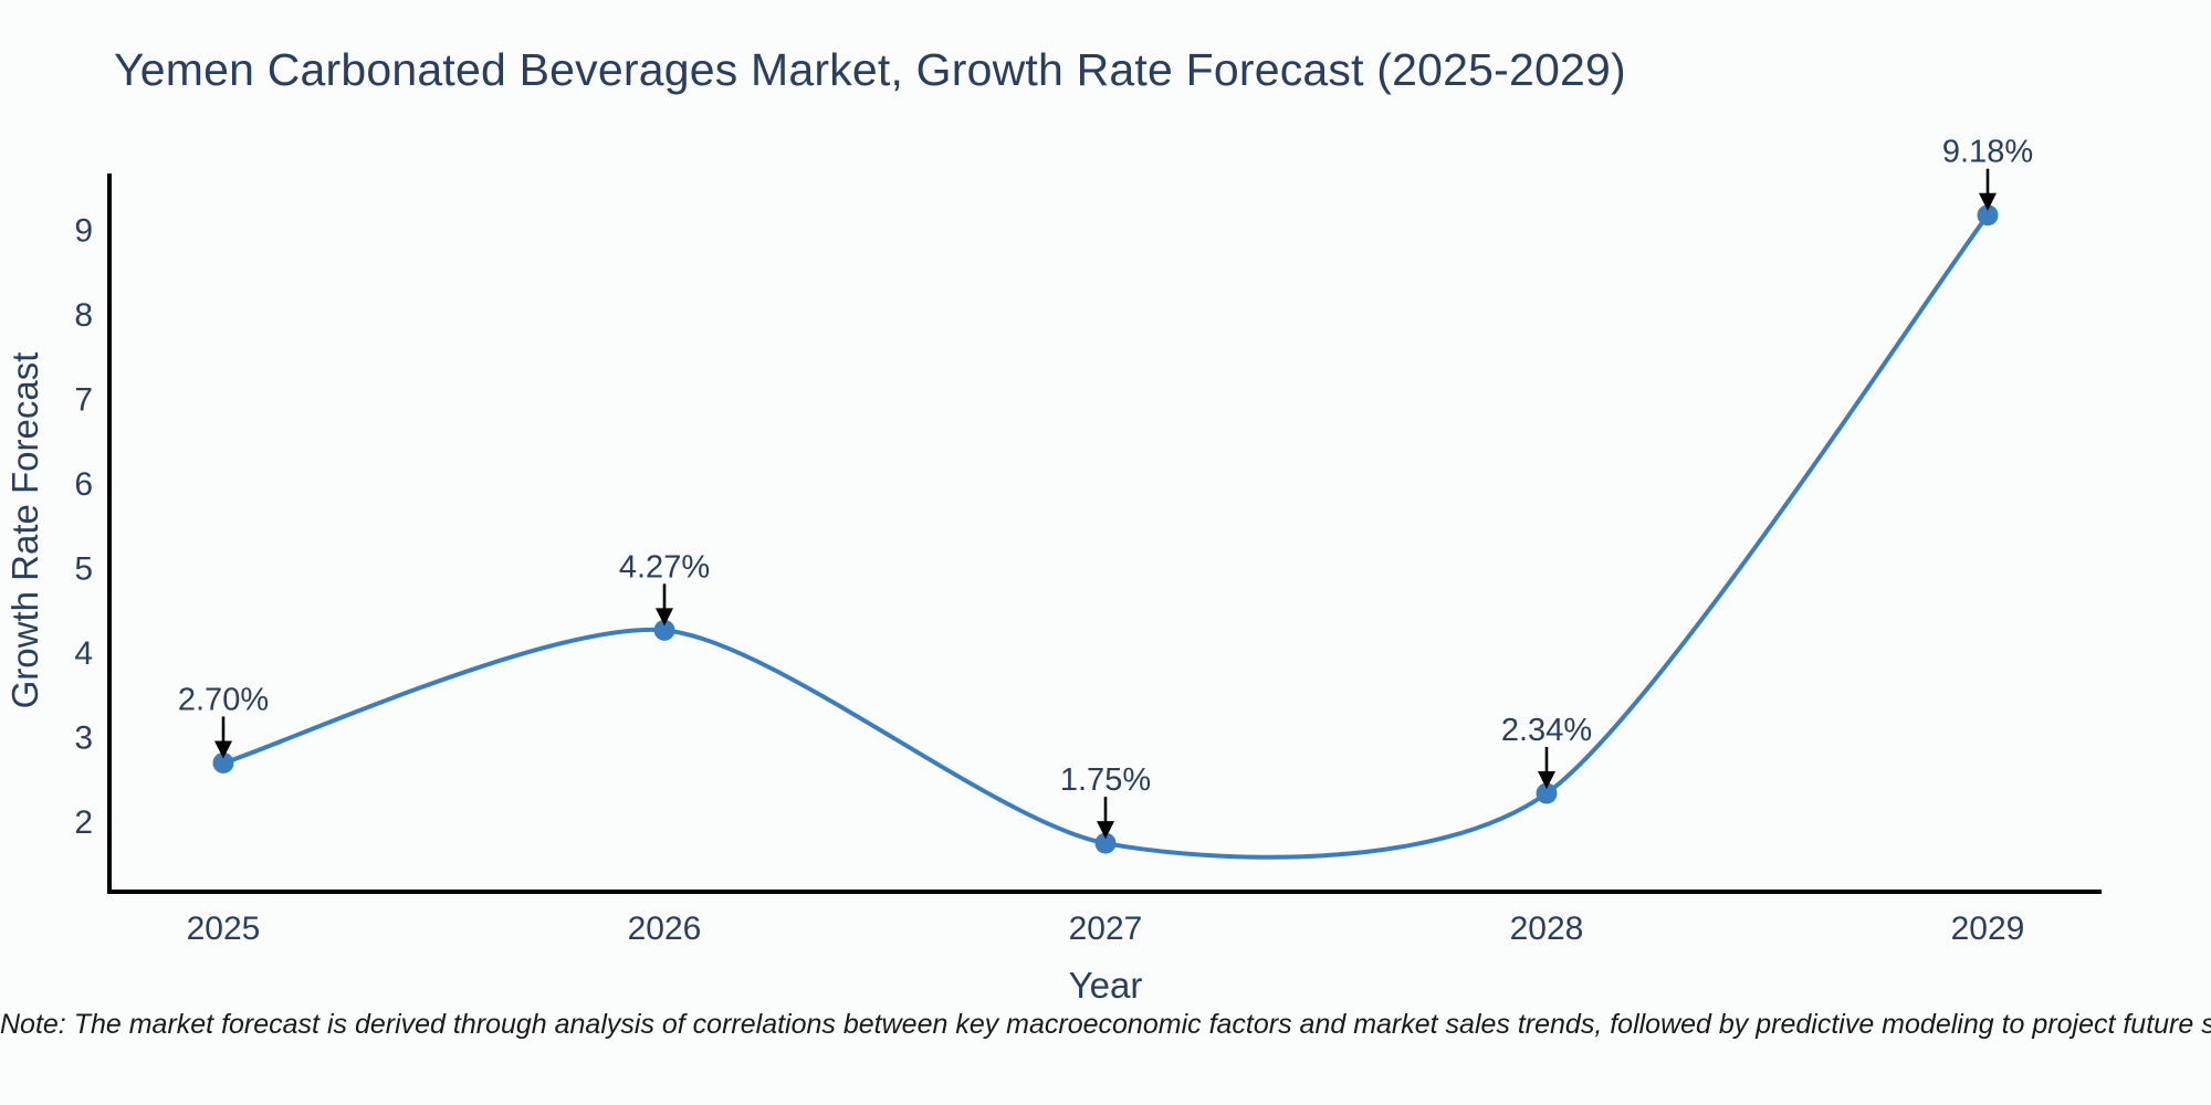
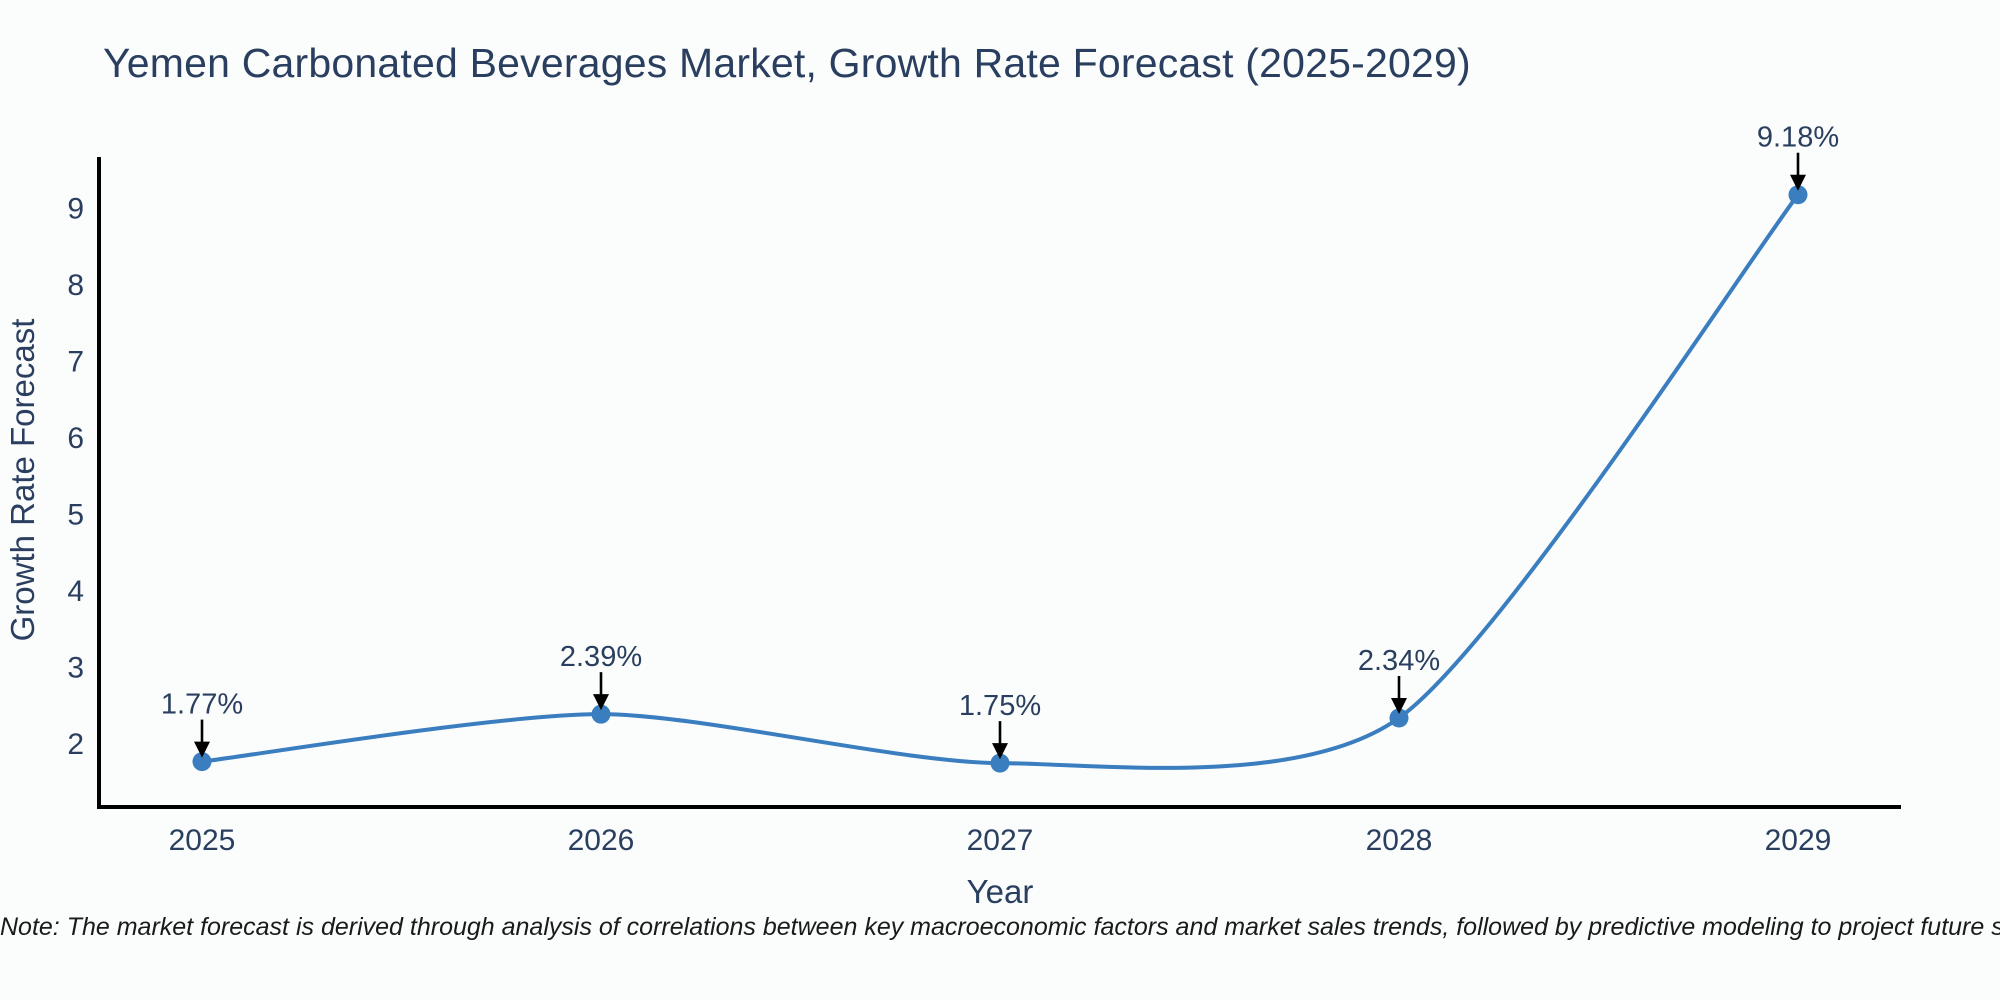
2025: 2.70% -> 1.77%
2026: 4.27% -> 2.39%
